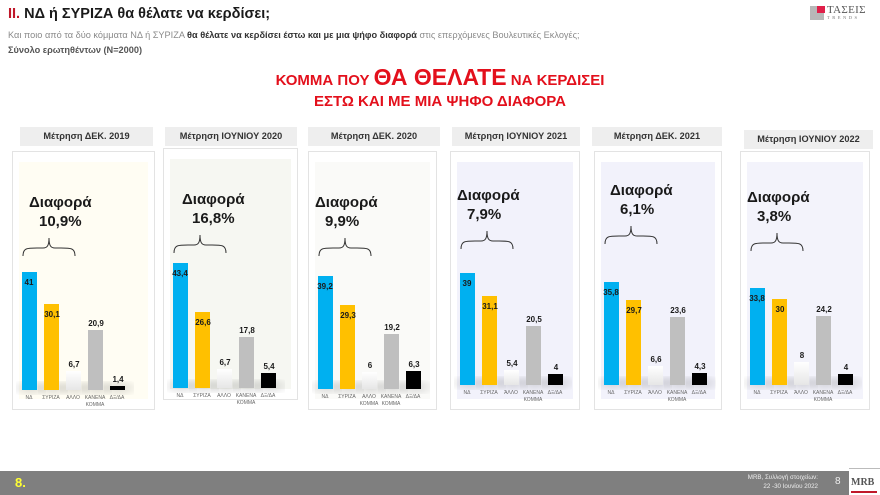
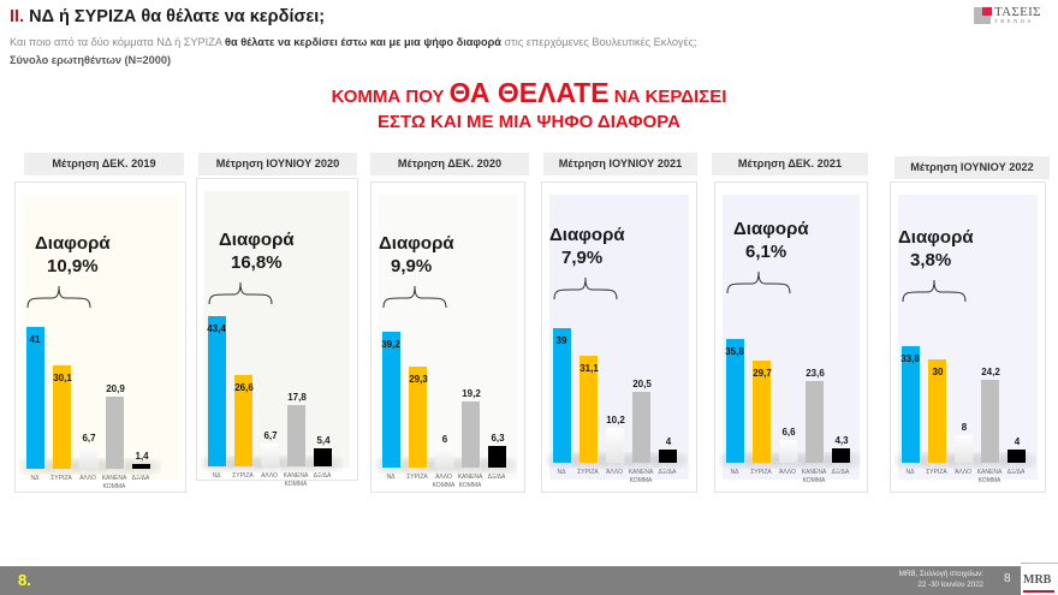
Μέτρηση ΙΟΥΝΙΟΥ 2021/ΆΛΛΟ: 5,4 -> 10,2
